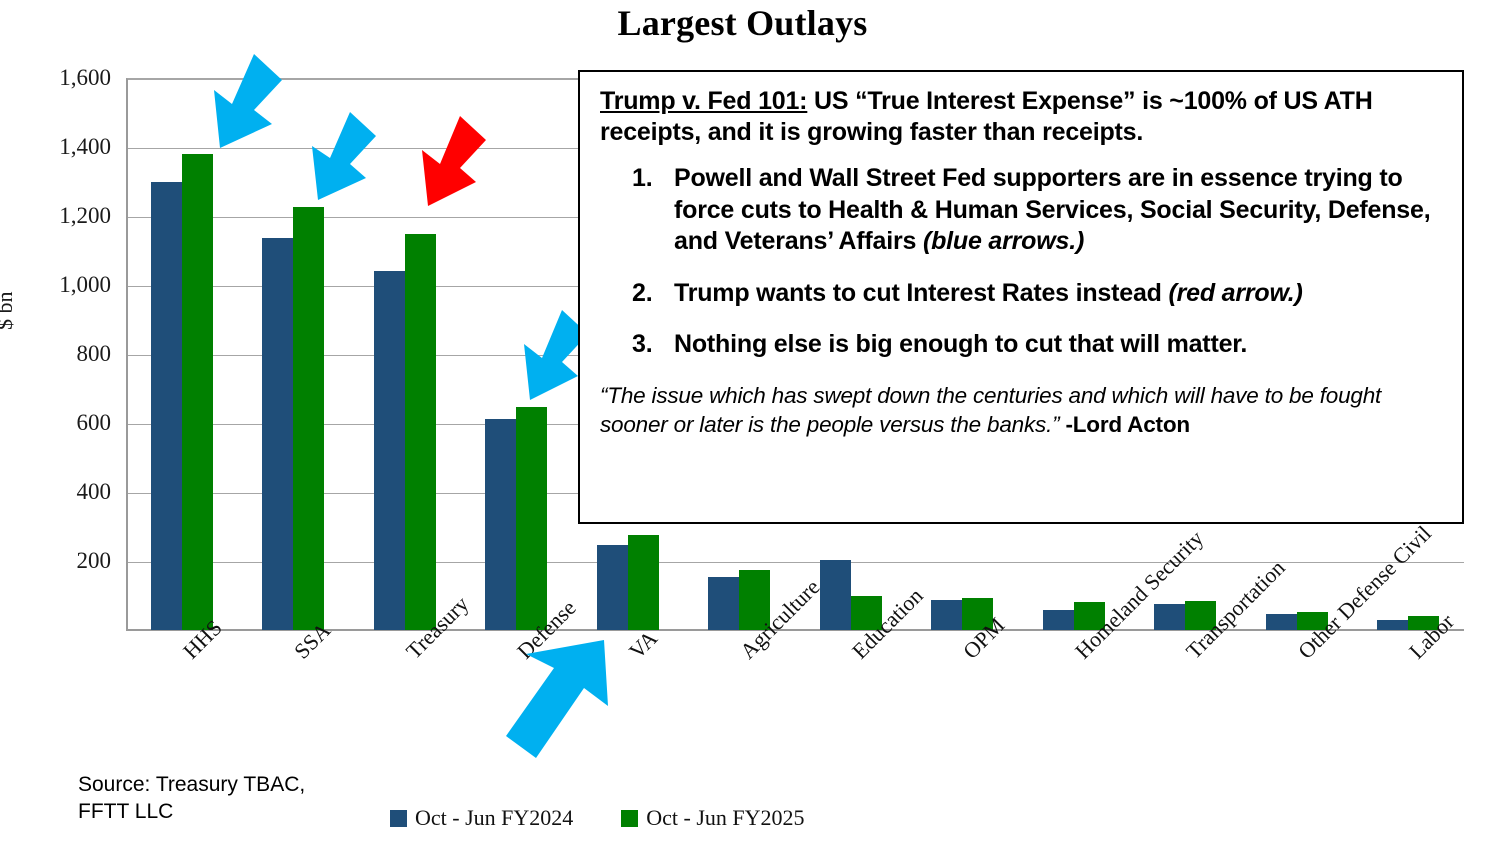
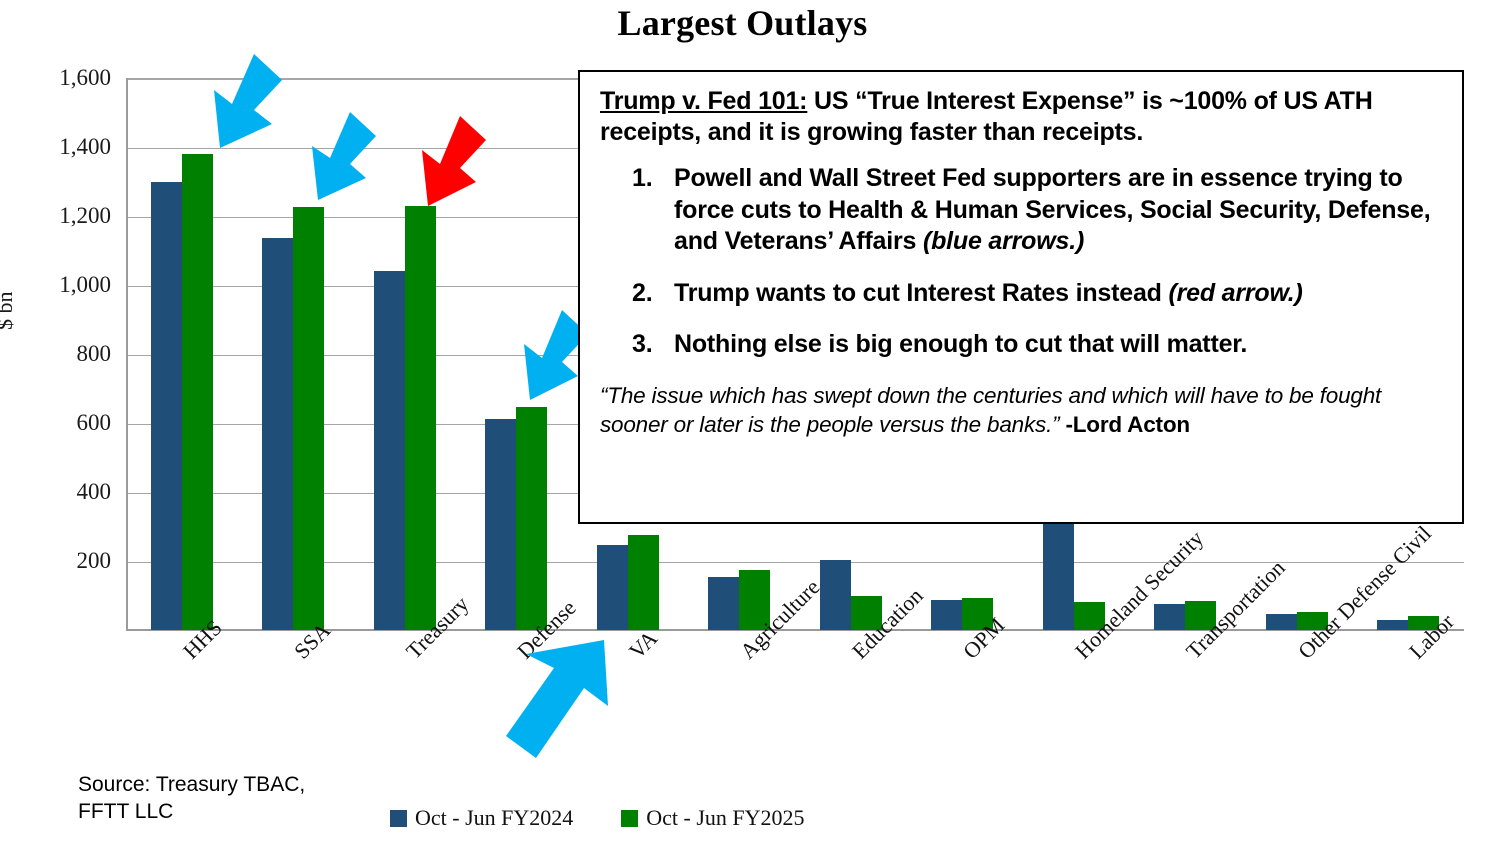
Oct - Jun FY2025/Treasury: 1150 -> 1230
Oct - Jun FY2024/Homeland Security: 60 -> 690
